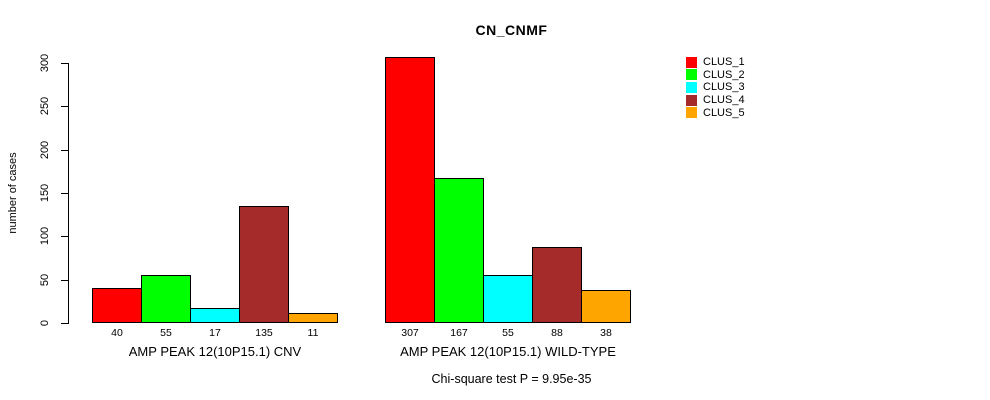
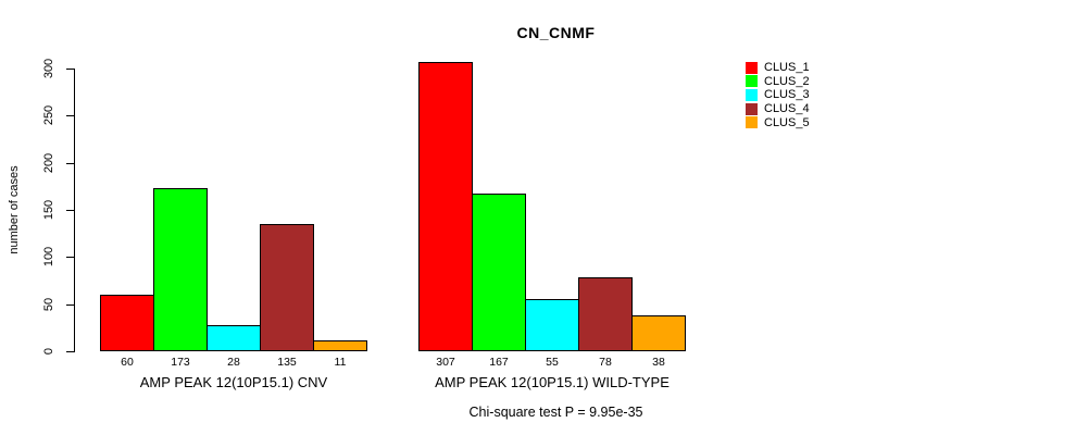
CLUS_1/AMP PEAK 12(10P15.1) CNV: 40 -> 60
CLUS_2/AMP PEAK 12(10P15.1) CNV: 55 -> 173
CLUS_3/AMP PEAK 12(10P15.1) CNV: 17 -> 28
CLUS_4/AMP PEAK 12(10P15.1) WILD-TYPE: 88 -> 78
